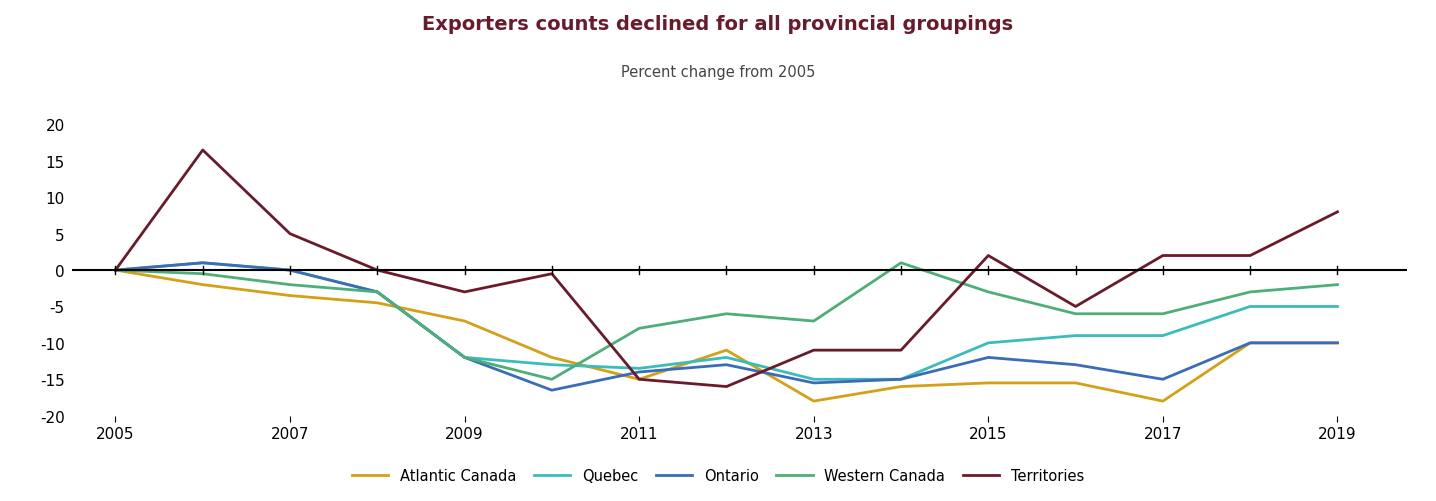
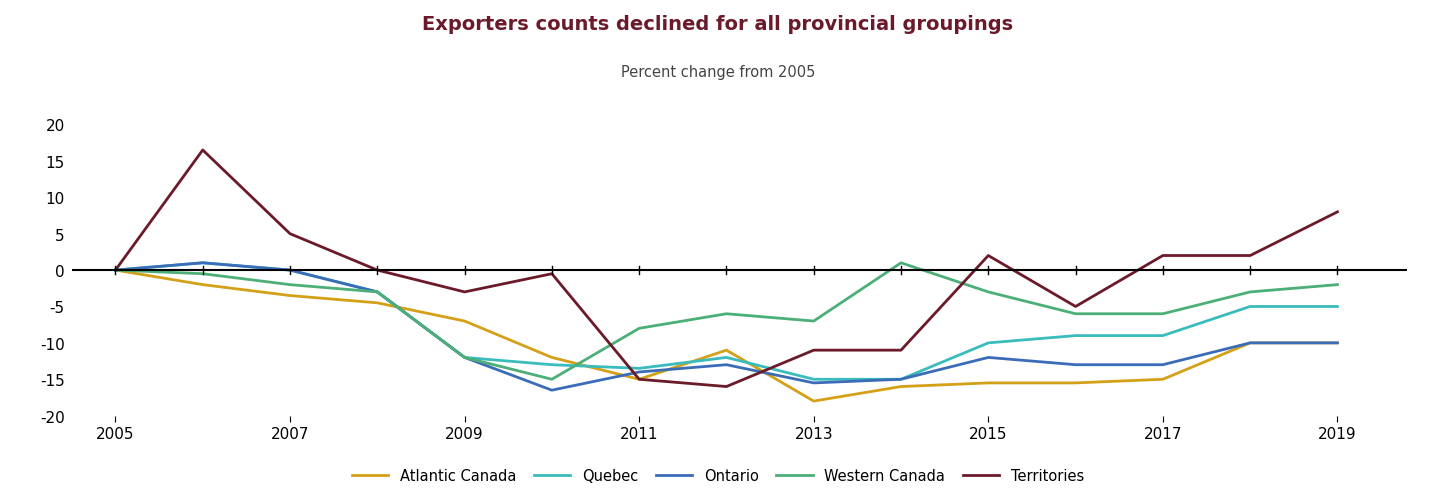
Atlantic Canada/2017: -18.0 -> -15.0
Ontario/2017: -15.0 -> -13.0
